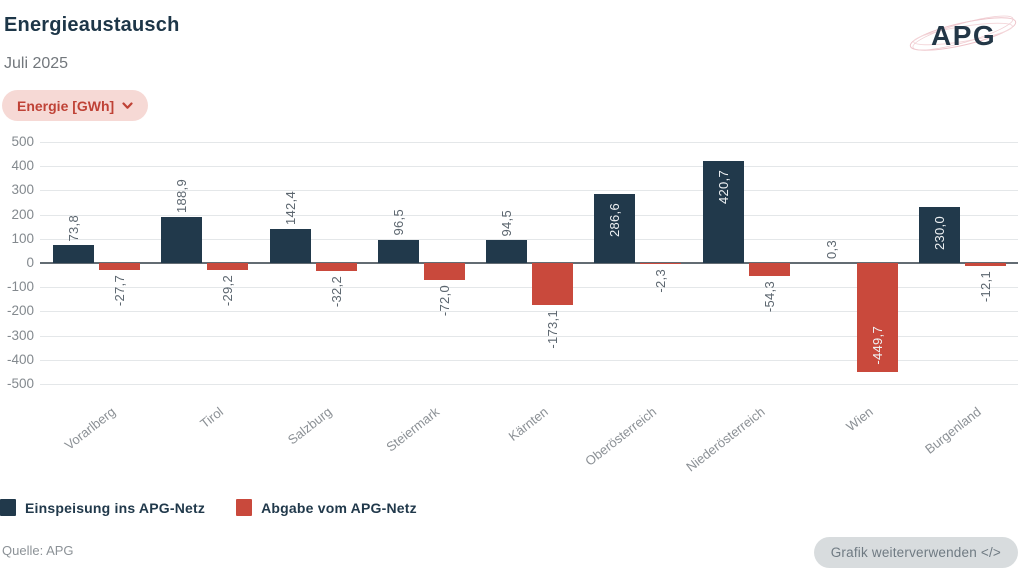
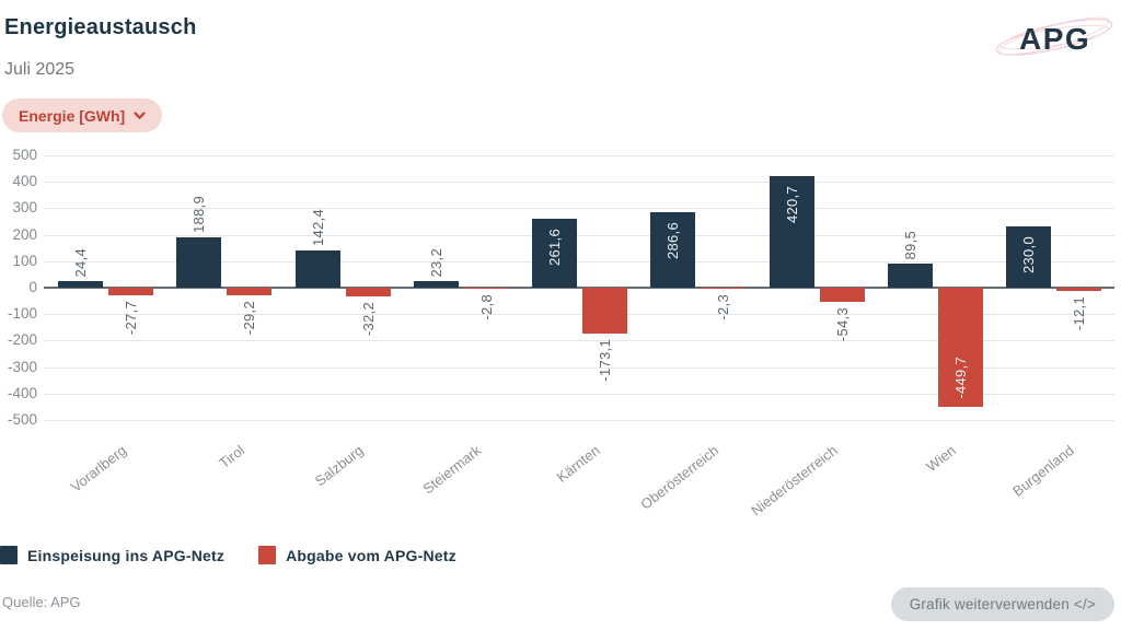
Einspeisung ins APG-Netz/Vorarlberg: 73,8 -> 24,4
Einspeisung ins APG-Netz/Steiermark: 96,5 -> 23,2
Abgabe vom APG-Netz/Steiermark: -72,0 -> -2,8
Einspeisung ins APG-Netz/Kärnten: 94,5 -> 261,6
Einspeisung ins APG-Netz/Wien: 0,3 -> 89,5
